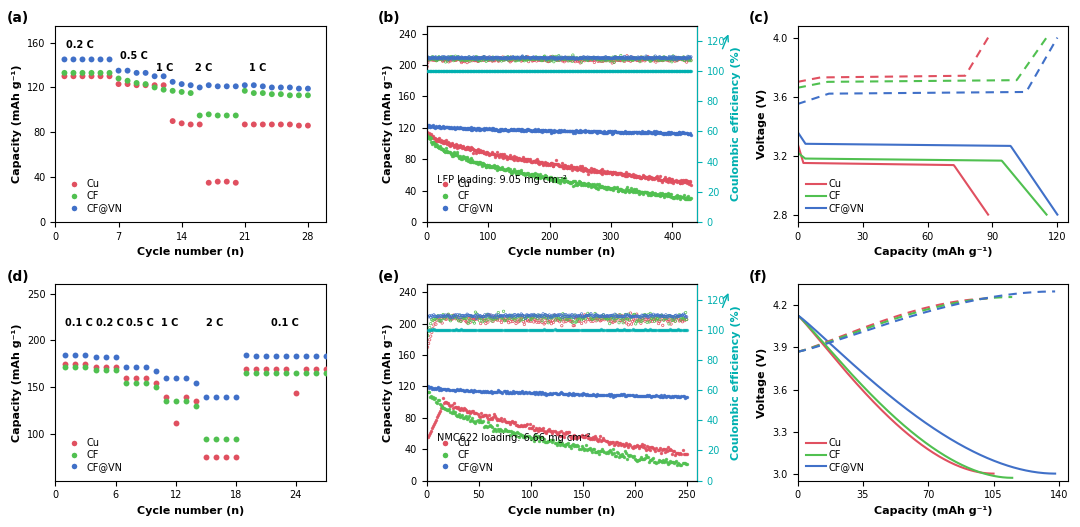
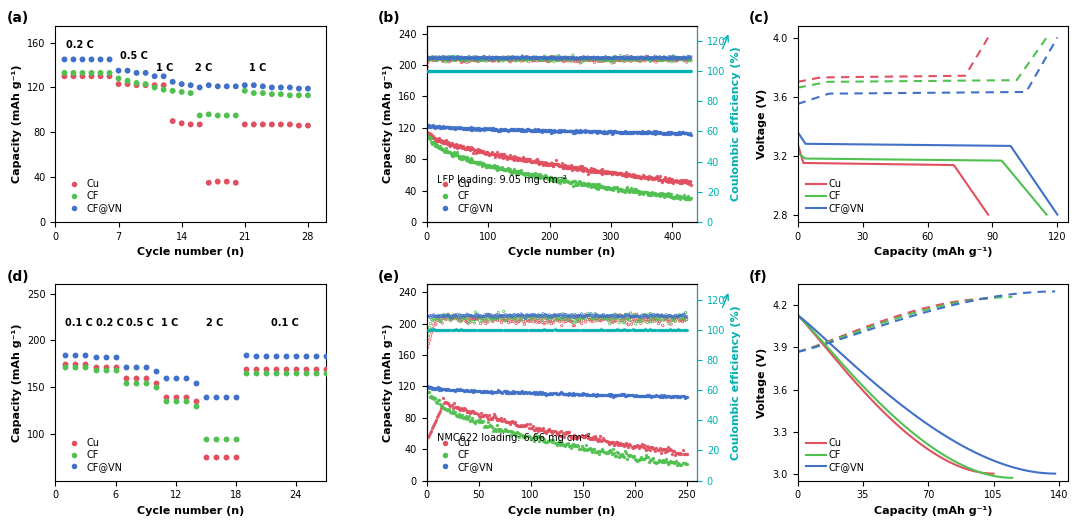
Cu/12: 112 -> 140
Cu/24: 144 -> 170
